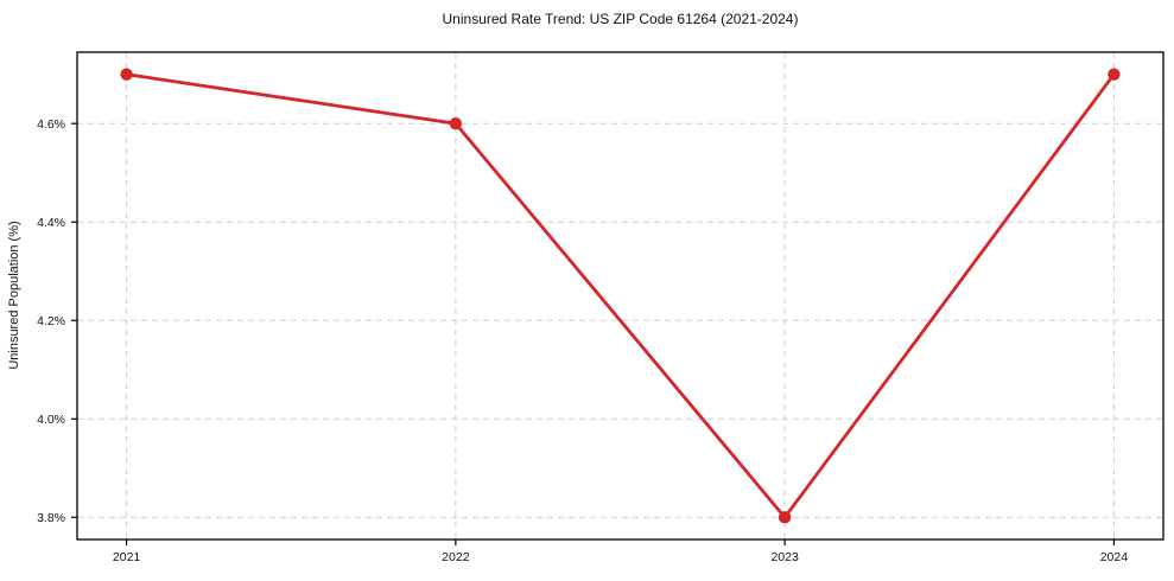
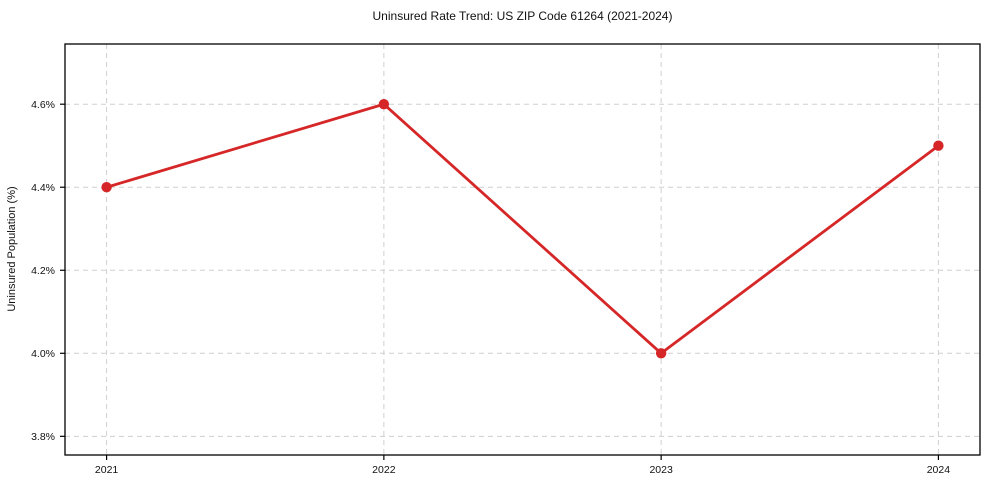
2021: 4.7% -> 4.4%
2023: 3.8% -> 4.0%
2024: 4.7% -> 4.5%
